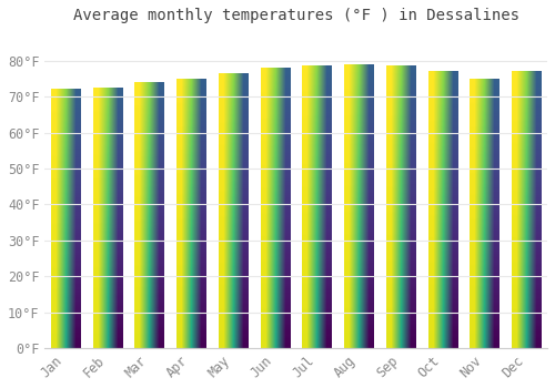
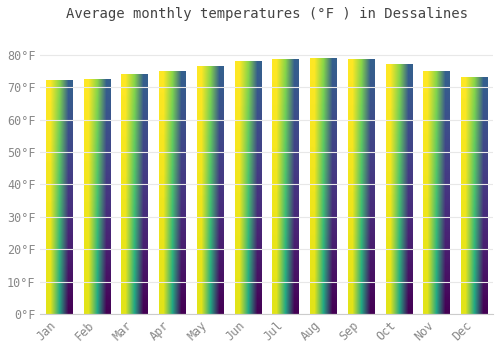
Dec: 77.0°F -> 73.0°F
